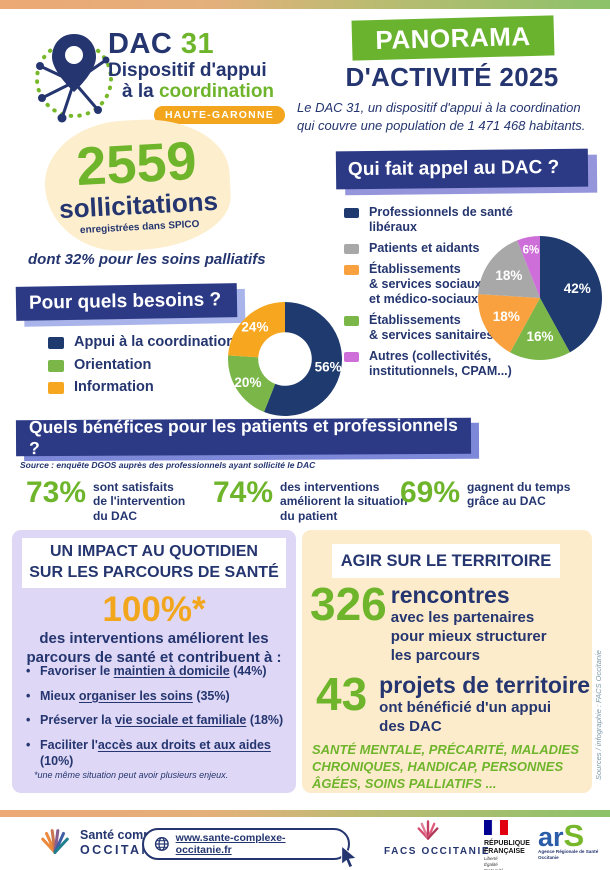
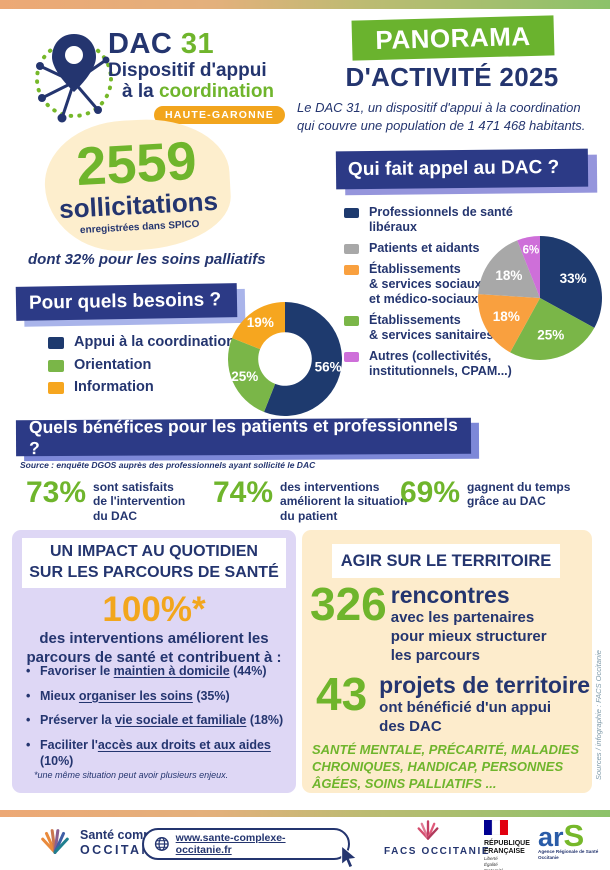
Qui fait appel au DAC ?/Professionnels de santé libéraux: 42% -> 33%
Qui fait appel au DAC ?/Établissements & services sanitaires: 16% -> 25%
Pour quels besoins ?/Orientation: 20% -> 25%
Pour quels besoins ?/Information: 24% -> 19%
